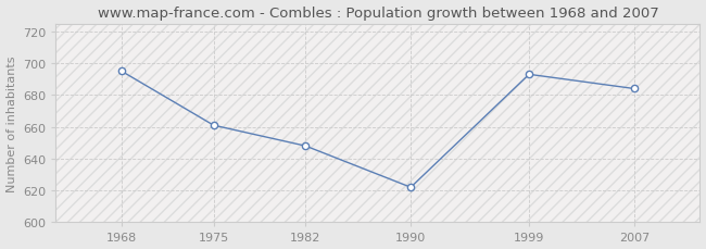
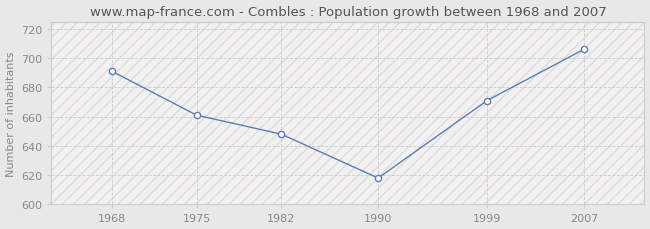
1968: 695 -> 691
1990: 622 -> 618
1999: 693 -> 671
2007: 684 -> 706
